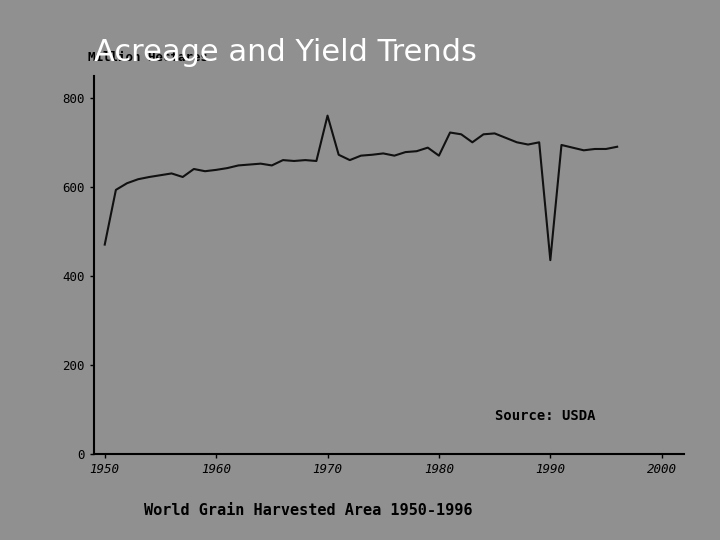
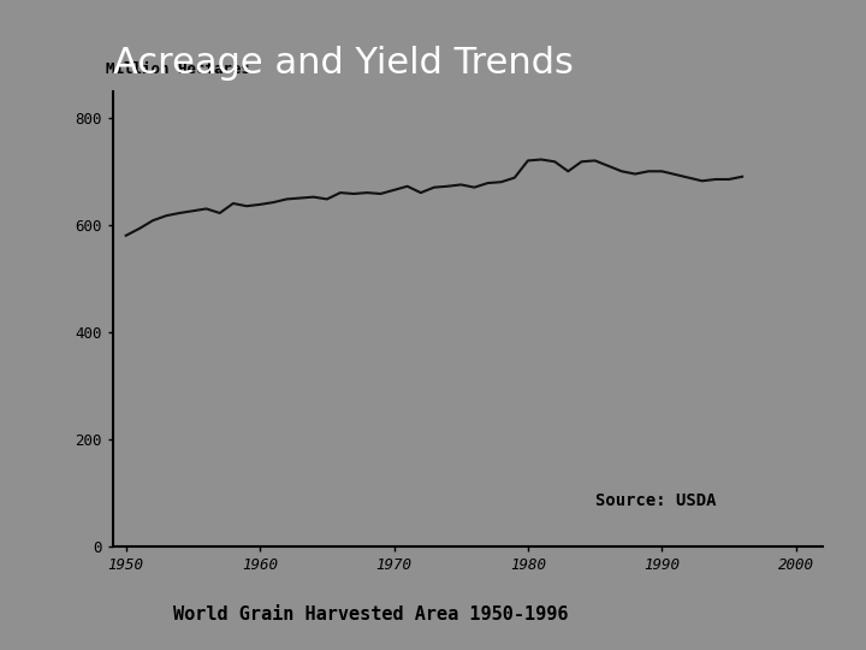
1950: 470 -> 580
1970: 760 -> 665
1980: 670 -> 720
1990: 435 -> 700
